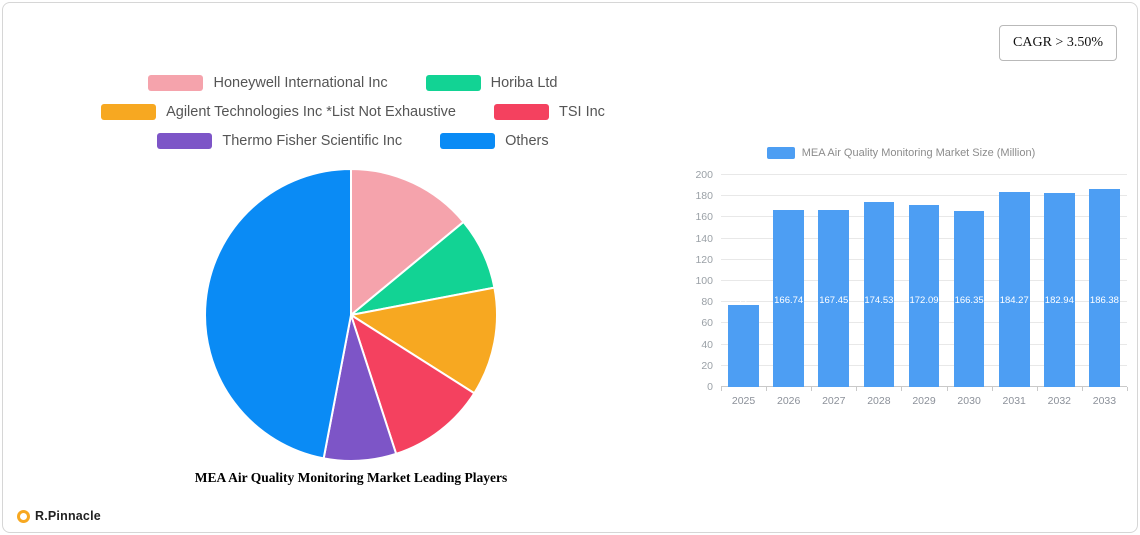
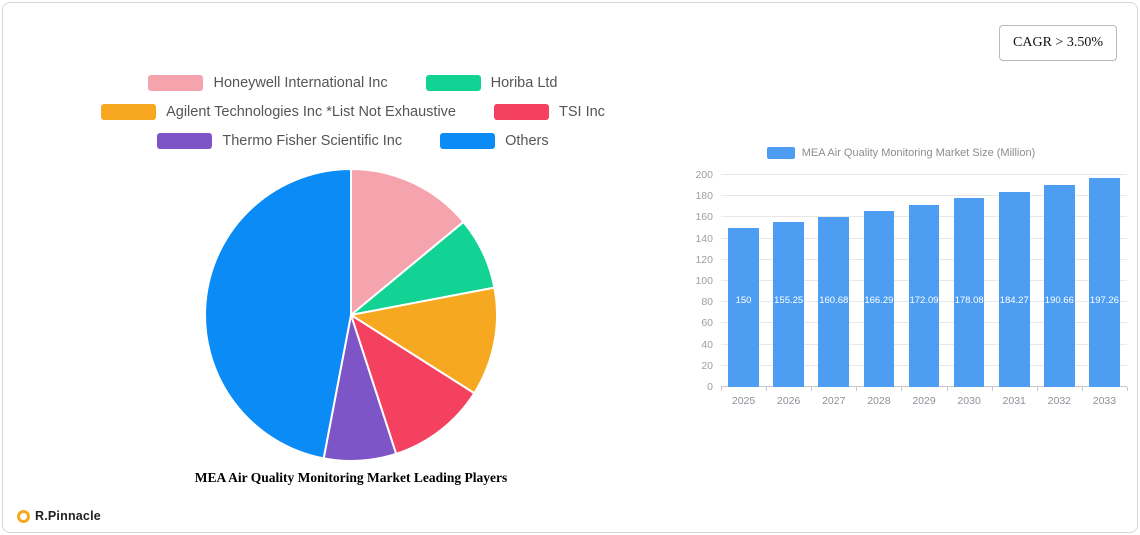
MEA Air Quality Monitoring Market Size (Million)/2025: 77 -> 150
MEA Air Quality Monitoring Market Size (Million)/2026: 166.74 -> 155.25
MEA Air Quality Monitoring Market Size (Million)/2027: 167.45 -> 160.68
MEA Air Quality Monitoring Market Size (Million)/2028: 174.53 -> 166.29
MEA Air Quality Monitoring Market Size (Million)/2030: 166.35 -> 178.08
MEA Air Quality Monitoring Market Size (Million)/2032: 182.94 -> 190.66
MEA Air Quality Monitoring Market Size (Million)/2033: 186.38 -> 197.26
